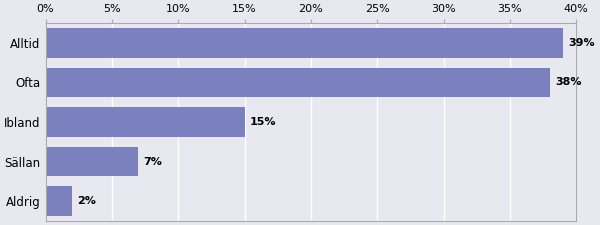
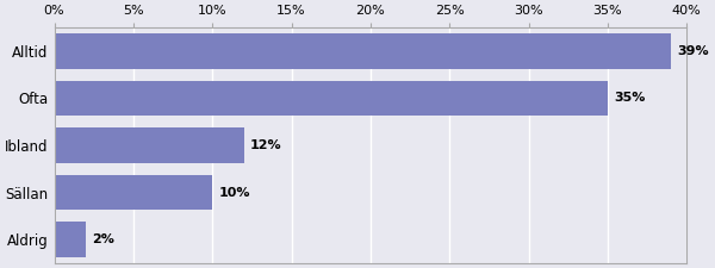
Ofta: 38% -> 35%
Ibland: 15% -> 12%
Sällan: 7% -> 10%
